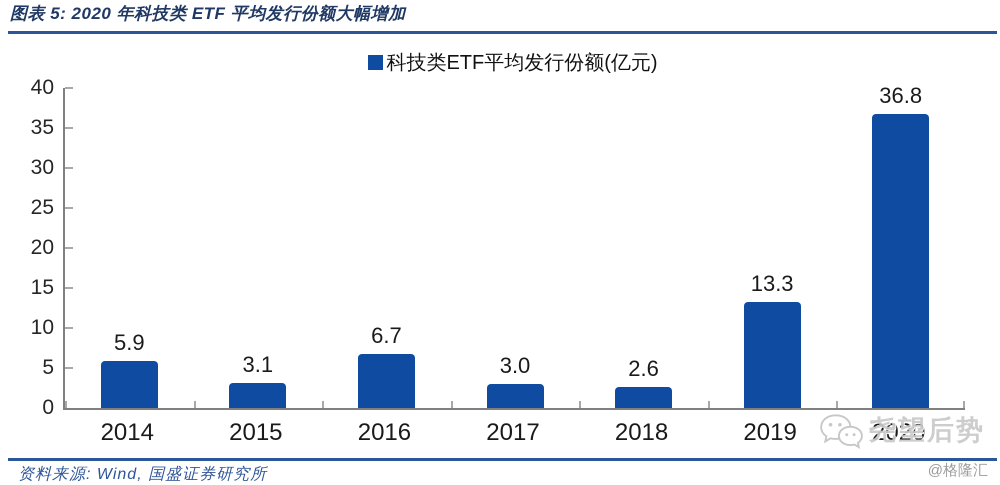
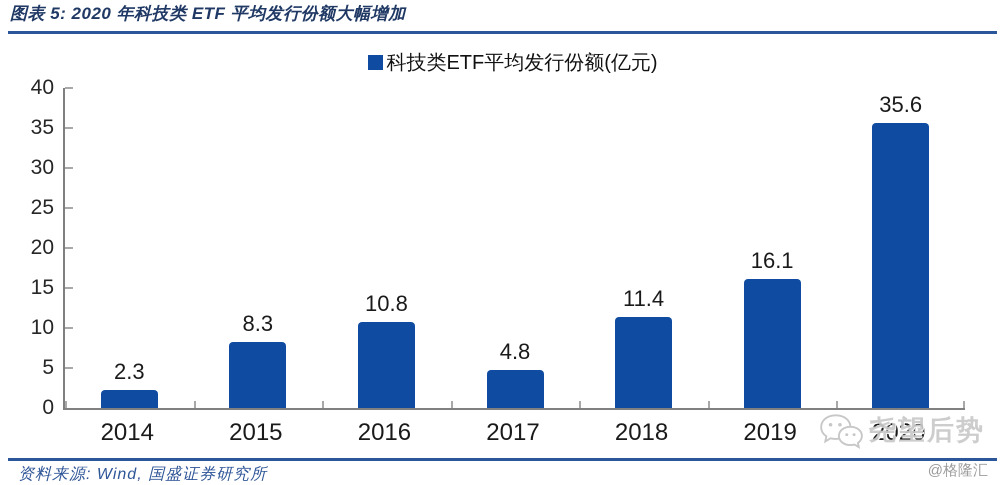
2014: 5.9 -> 2.3
2015: 3.1 -> 8.3
2016: 6.7 -> 10.8
2017: 3.0 -> 4.8
2018: 2.6 -> 11.4
2019: 13.3 -> 16.1
2020: 36.8 -> 35.6
